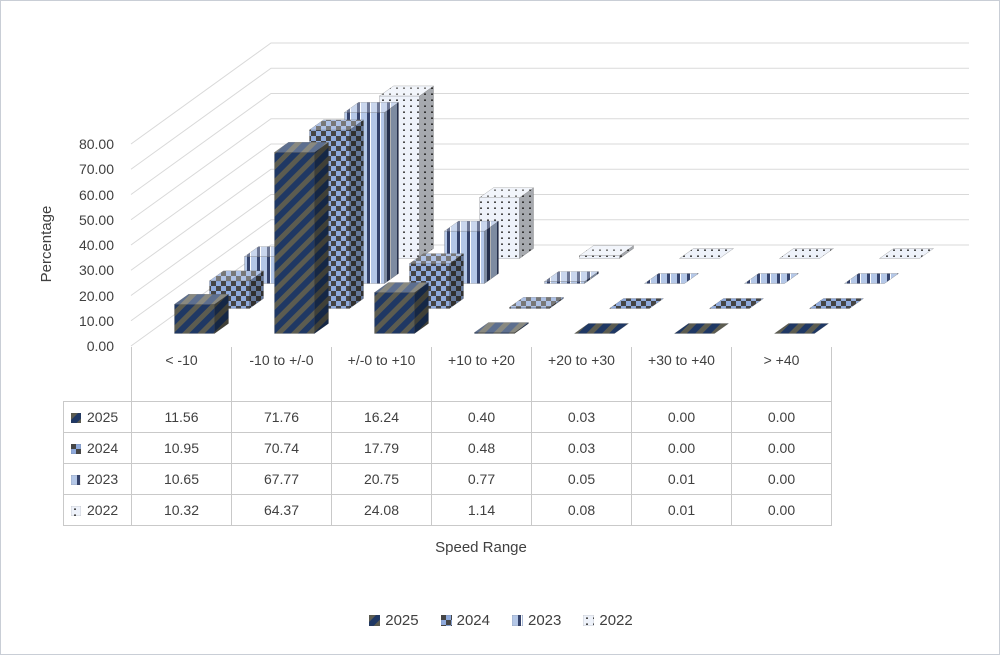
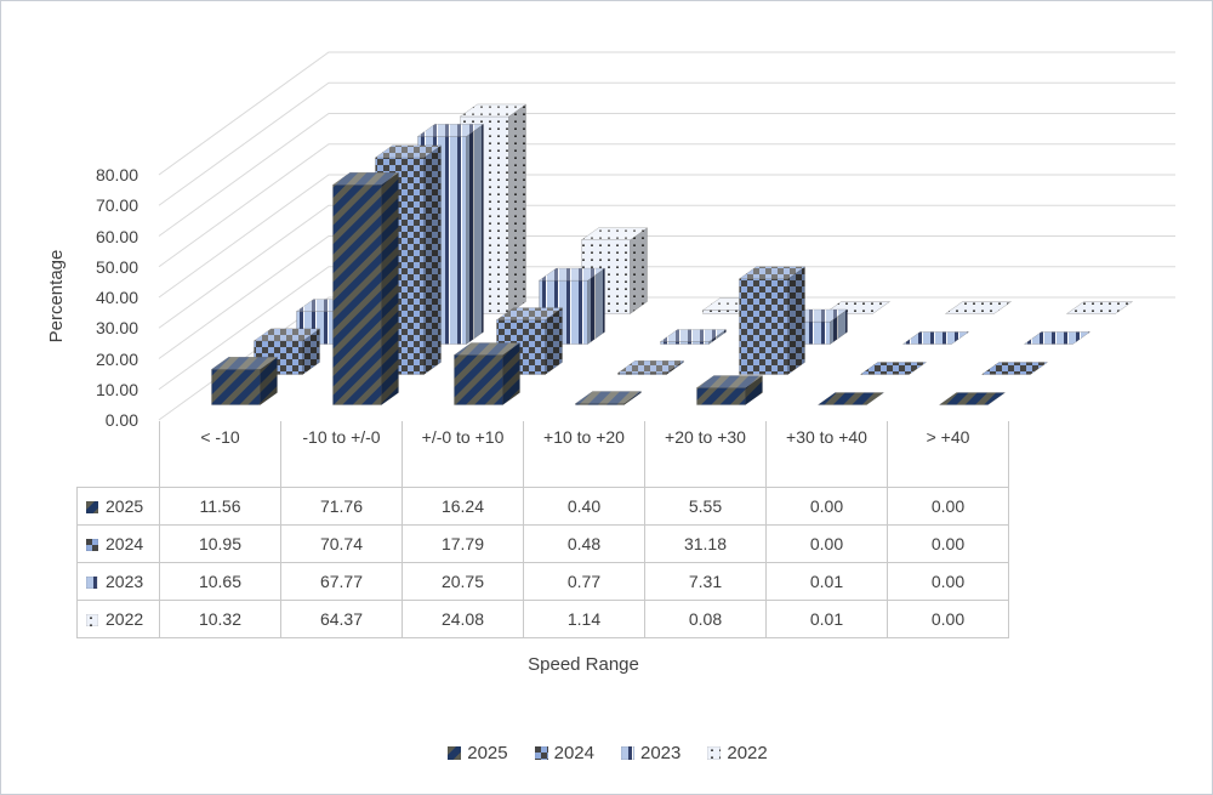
2025/+20 to +30: 0.03 -> 5.55
2024/+20 to +30: 0.03 -> 31.18
2023/+20 to +30: 0.05 -> 7.31
